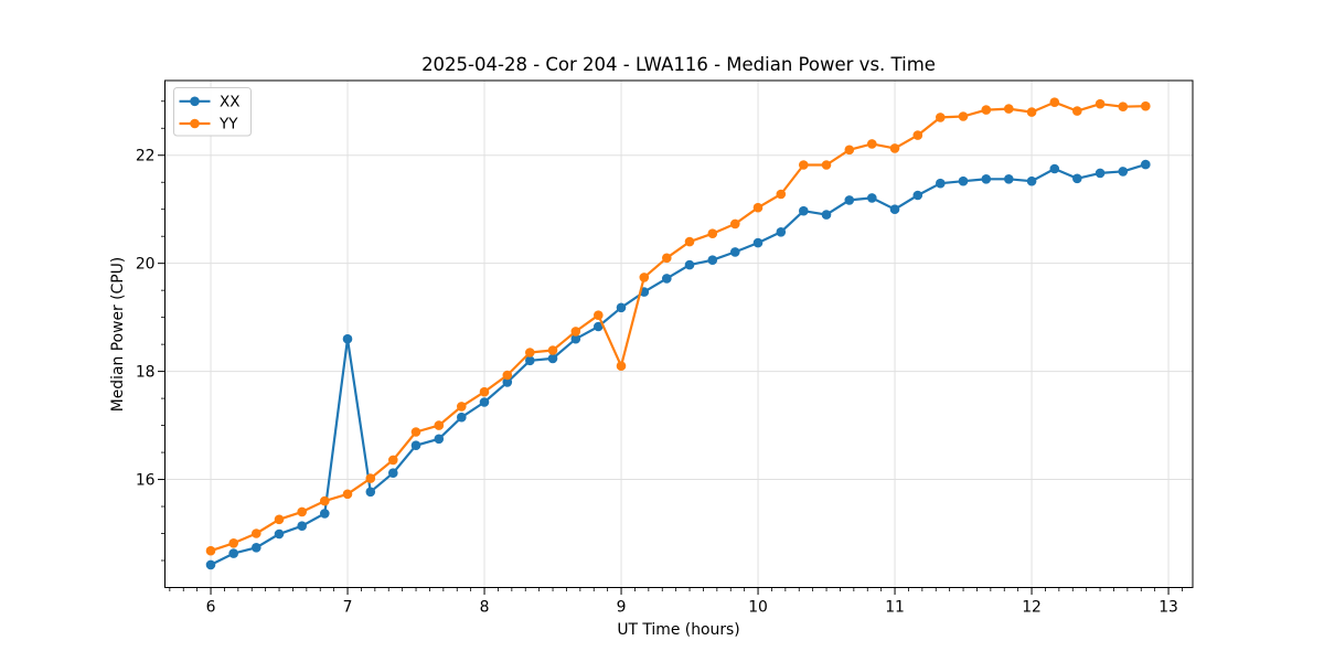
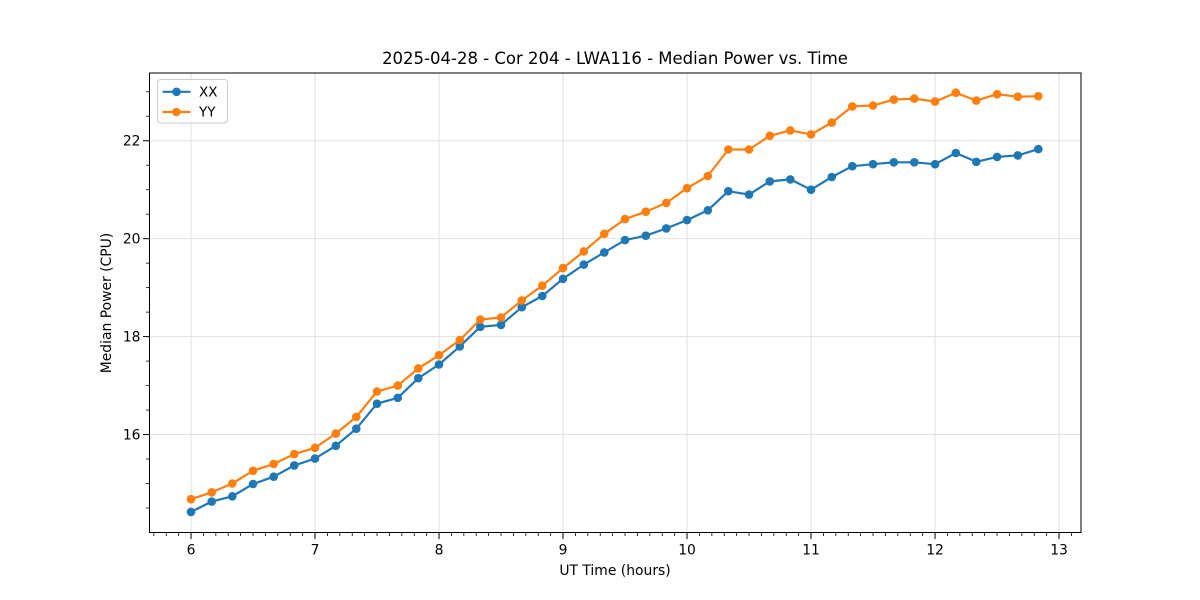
XX/7: 18.6 -> 15.5
YY/9: 18.1 -> 19.4
